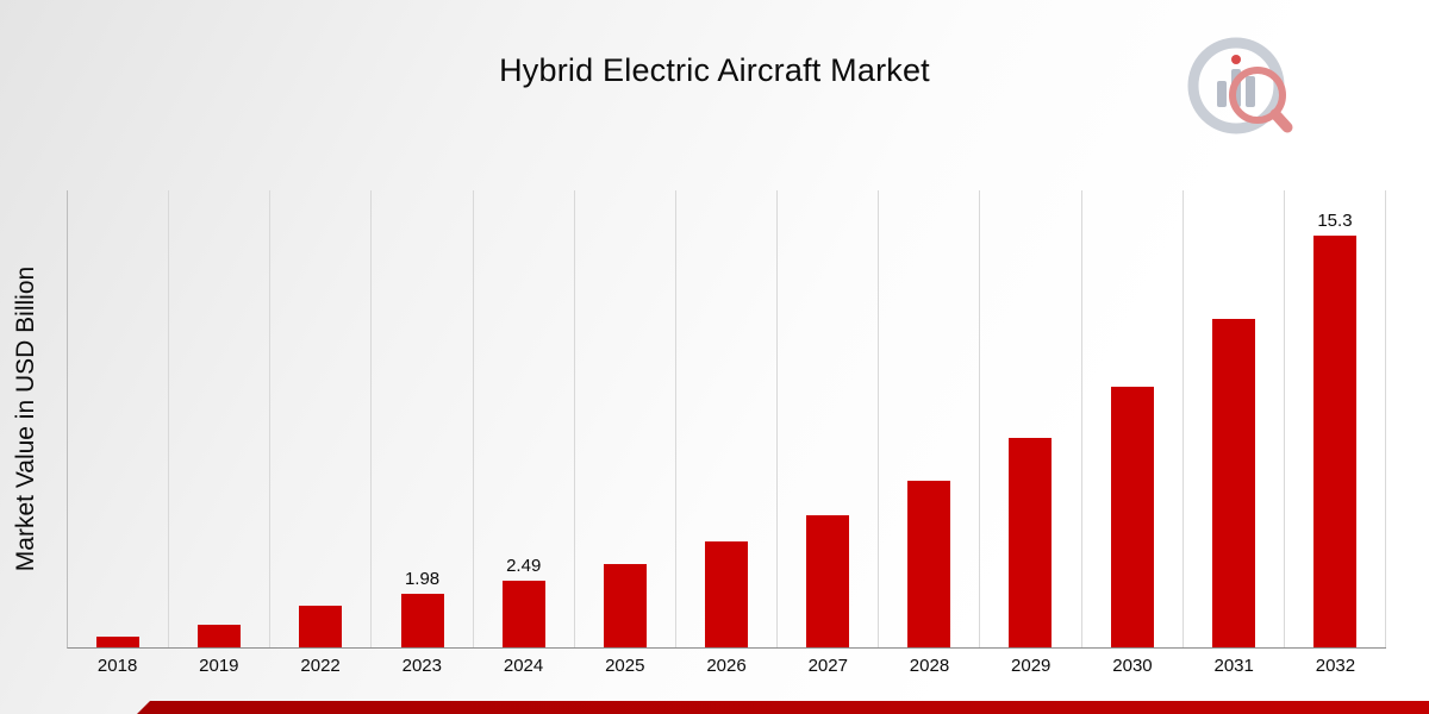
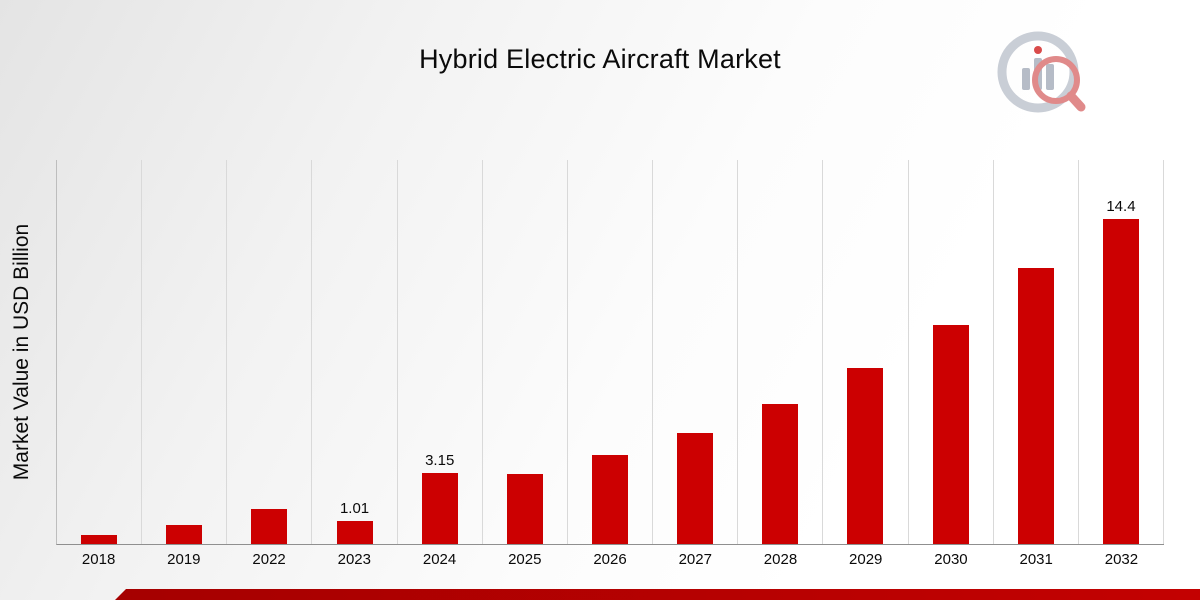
2023: 1.98 -> 1.01
2024: 2.49 -> 3.15
2032: 15.3 -> 14.4
